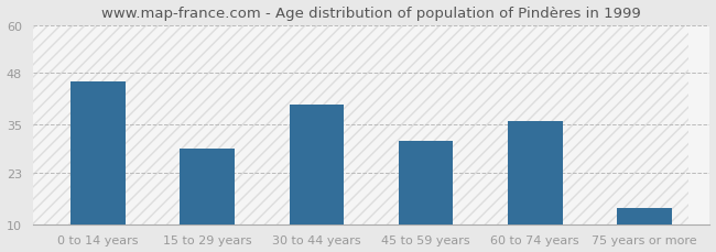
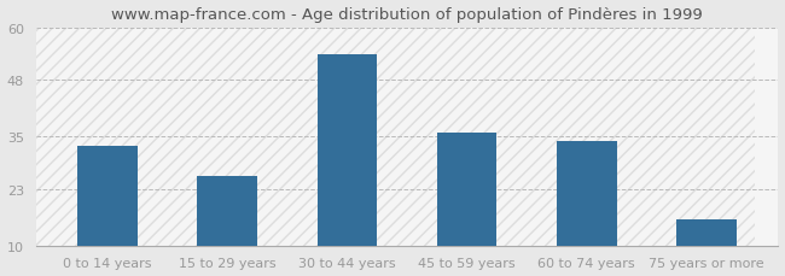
0 to 14 years: 46 -> 33
15 to 29 years: 29 -> 26
30 to 44 years: 40 -> 54
45 to 59 years: 31 -> 36
60 to 74 years: 36 -> 34
75 years or more: 14 -> 16
